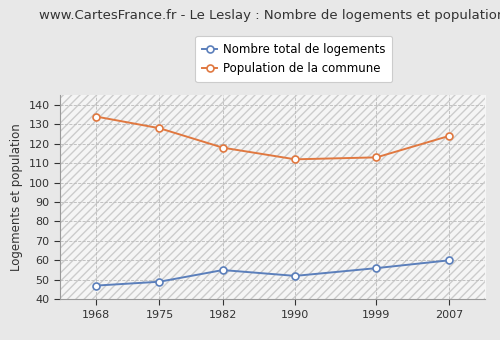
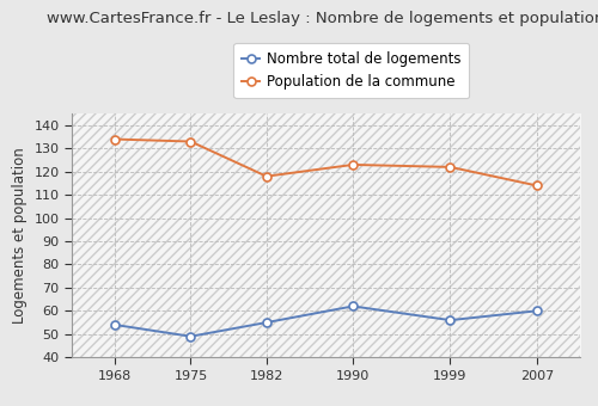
Nombre total de logements/1968: 47 -> 54
Population de la commune/1975: 128 -> 133
Nombre total de logements/1990: 52 -> 62
Population de la commune/1990: 112 -> 123
Population de la commune/1999: 113 -> 122
Population de la commune/2007: 124 -> 114
